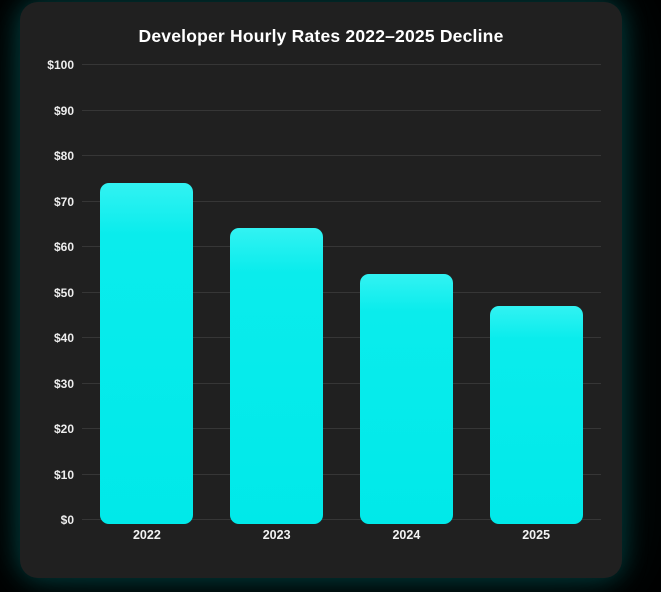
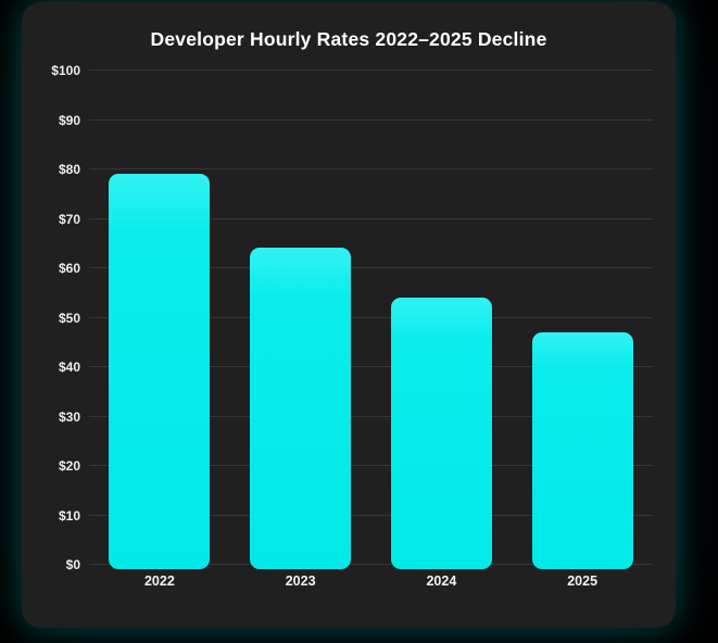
2022: $75 -> $80
